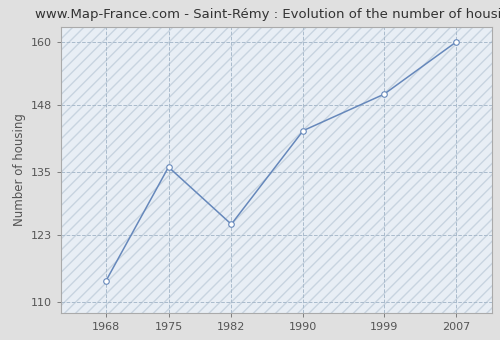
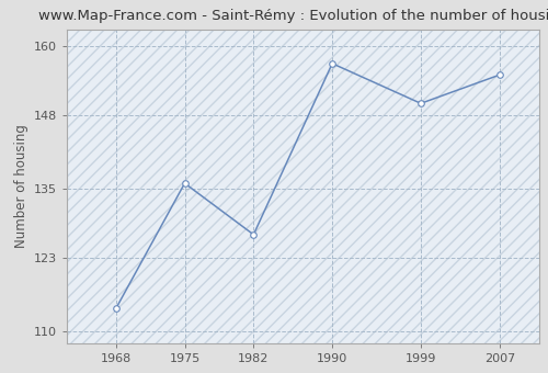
1982: 125 -> 127
1990: 143 -> 157
2007: 160 -> 155
